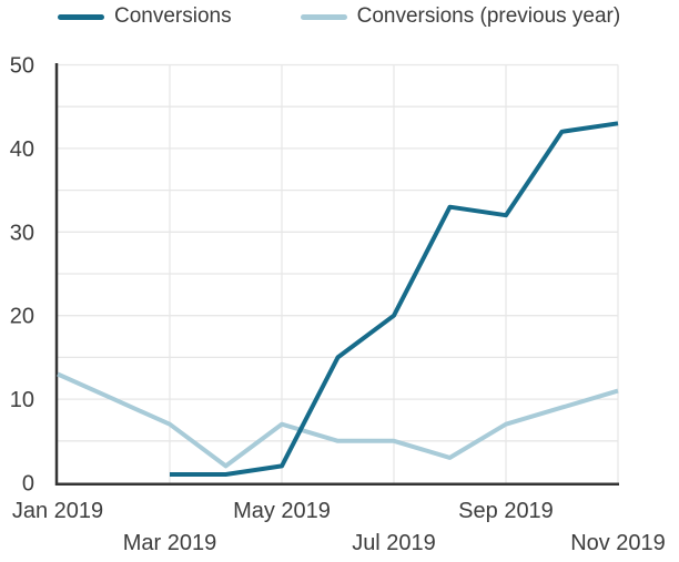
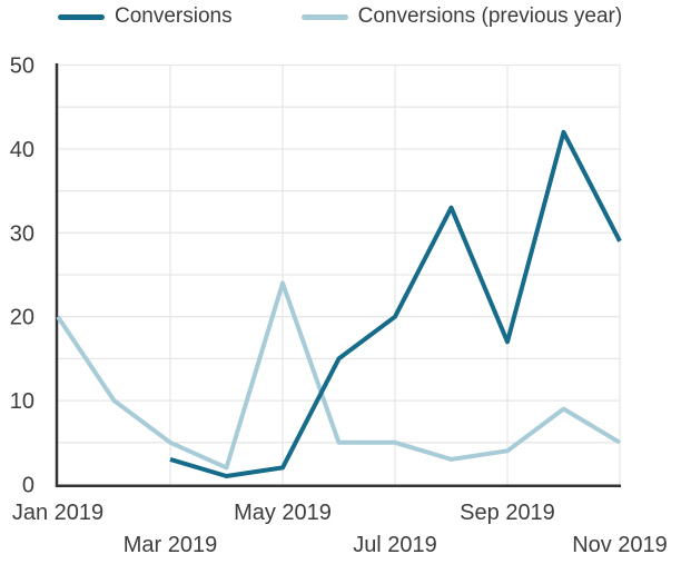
Conversions (previous year)/Jan 2019: 13 -> 20
Conversions/Mar 2019: 1 -> 3
Conversions (previous year)/Mar 2019: 7 -> 5
Conversions (previous year)/May 2019: 7 -> 24
Conversions/Sep 2019: 32 -> 17
Conversions (previous year)/Sep 2019: 7 -> 4
Conversions/Nov 2019: 43 -> 29
Conversions (previous year)/Nov 2019: 11 -> 5
